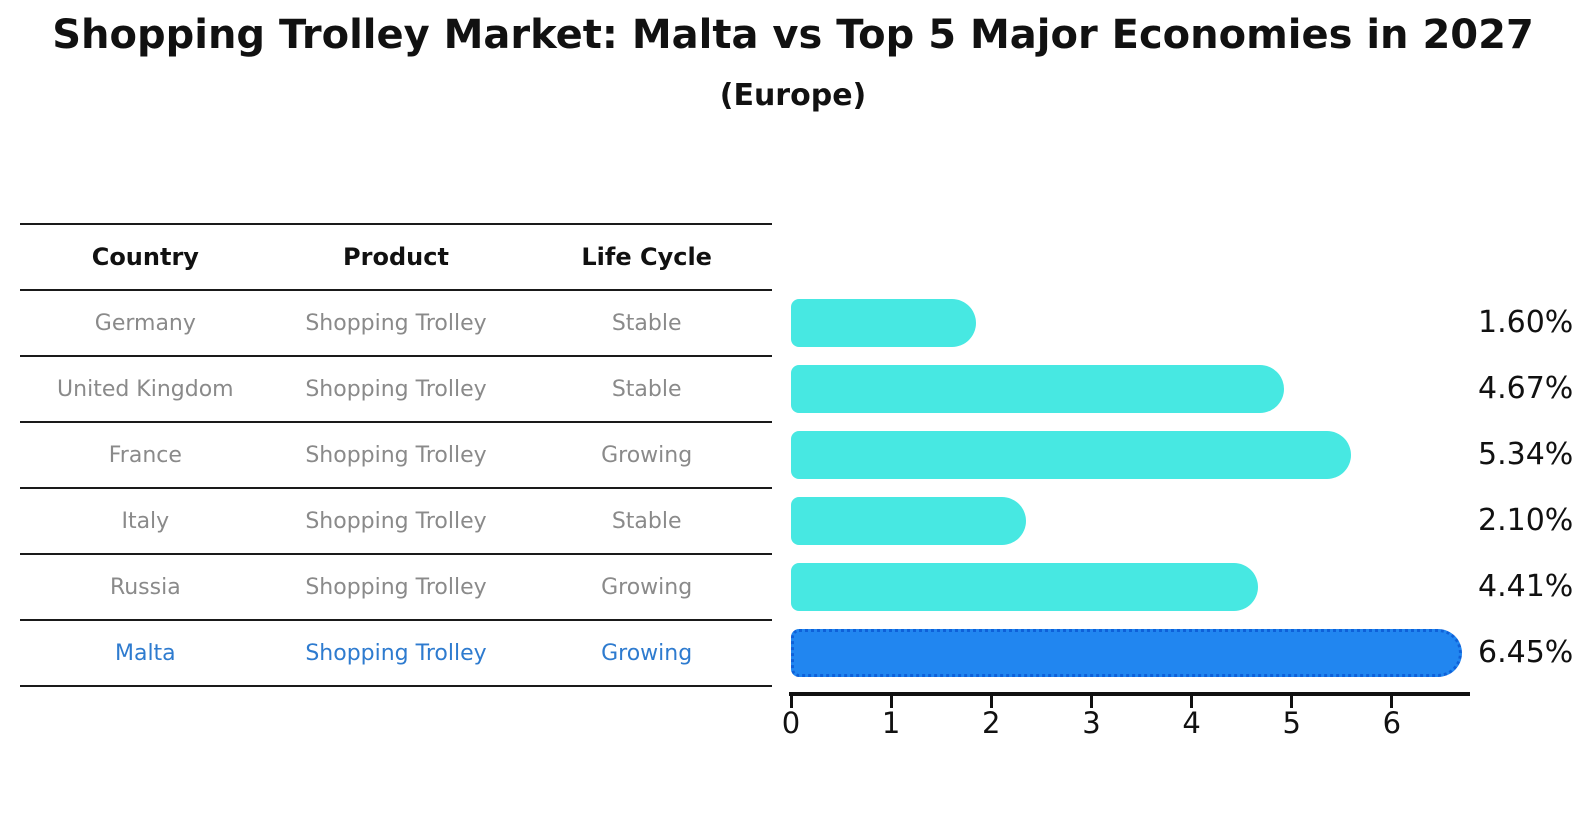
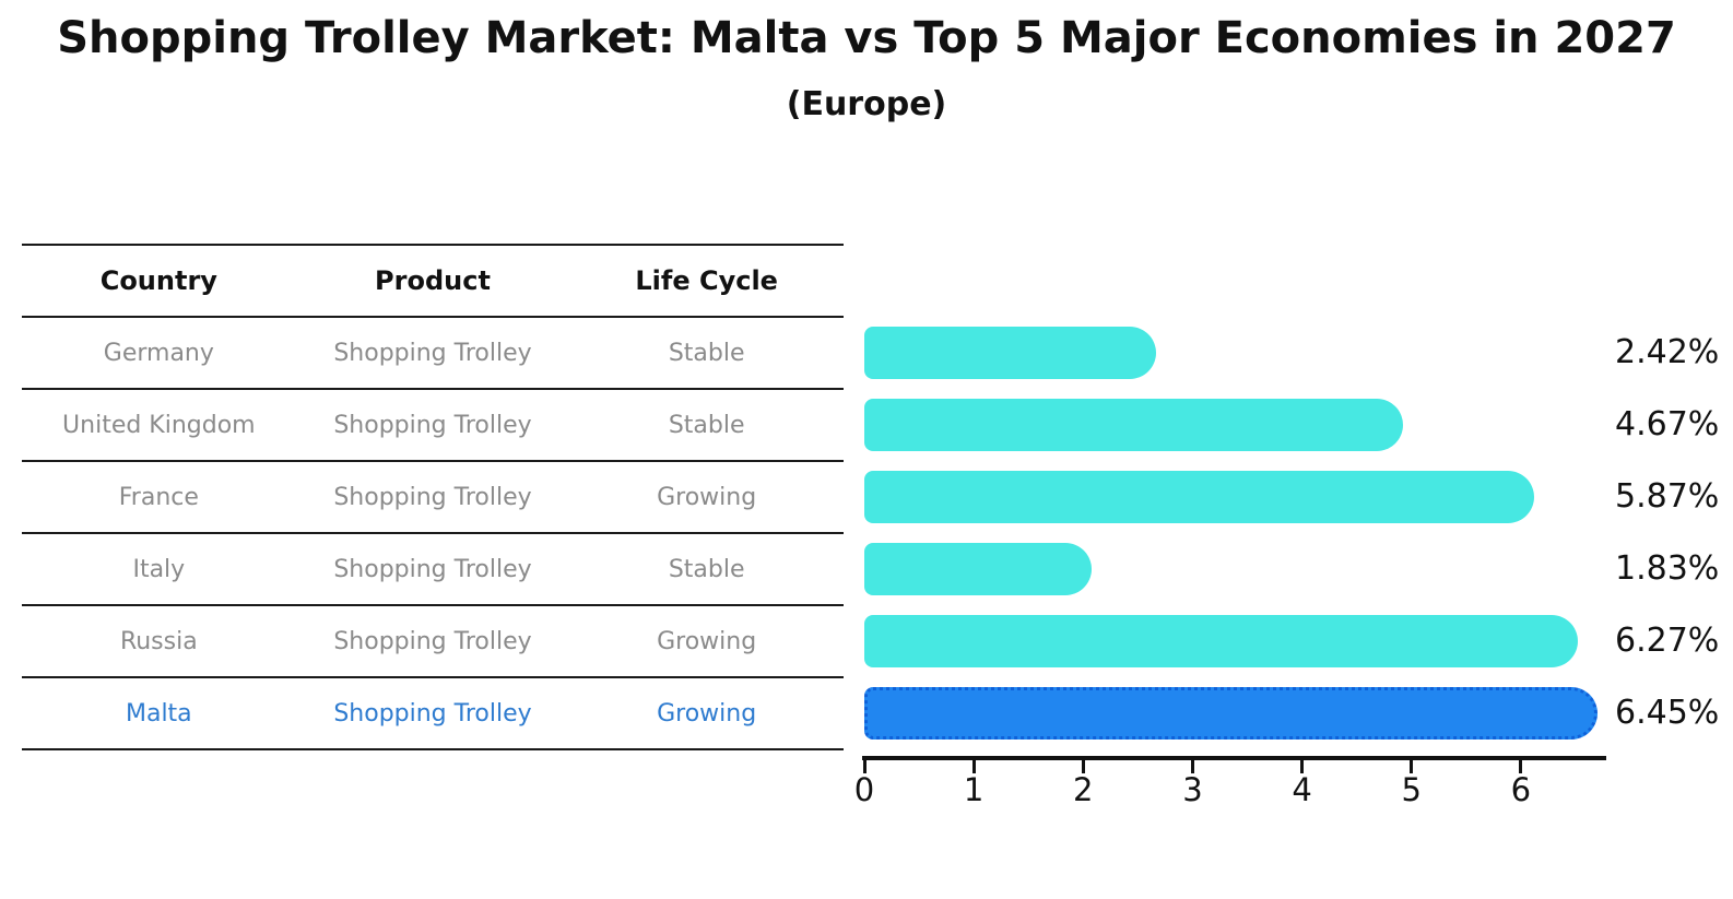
Germany: 1.60% -> 2.42%
France: 5.34% -> 5.87%
Italy: 2.10% -> 1.83%
Russia: 4.41% -> 6.27%
